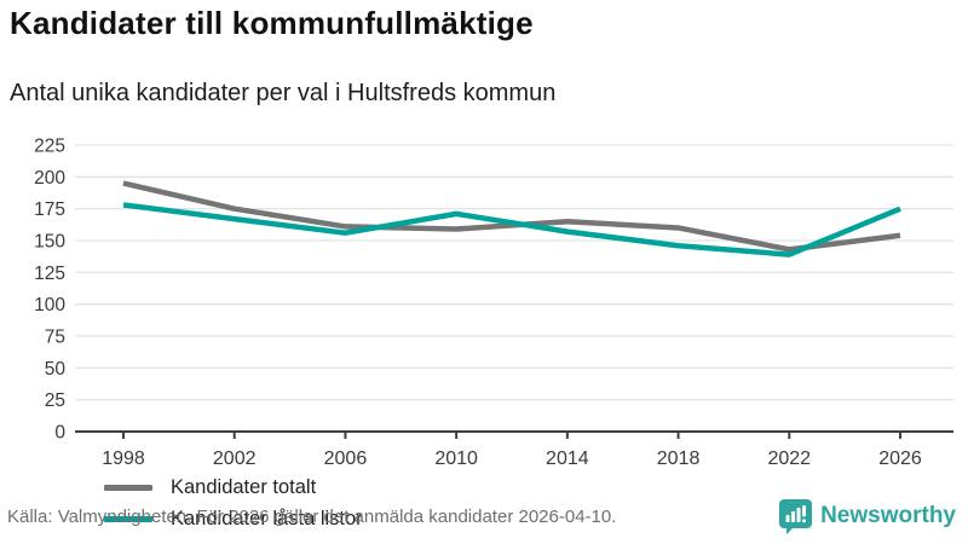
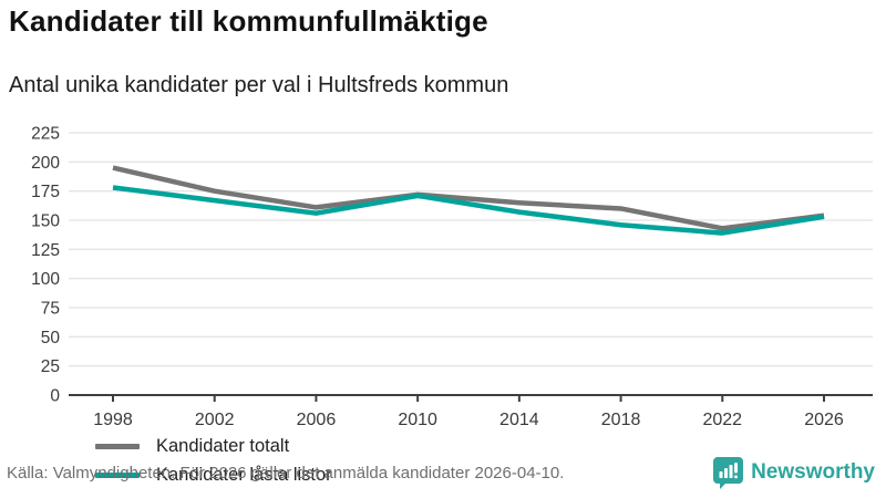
Kandidater totalt/2010: 159 -> 172
Kandidater låsta listor/2026: 175 -> 153
